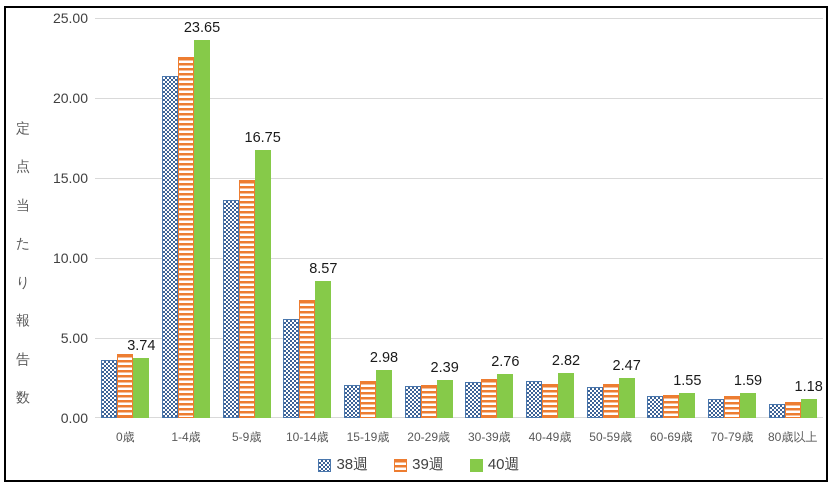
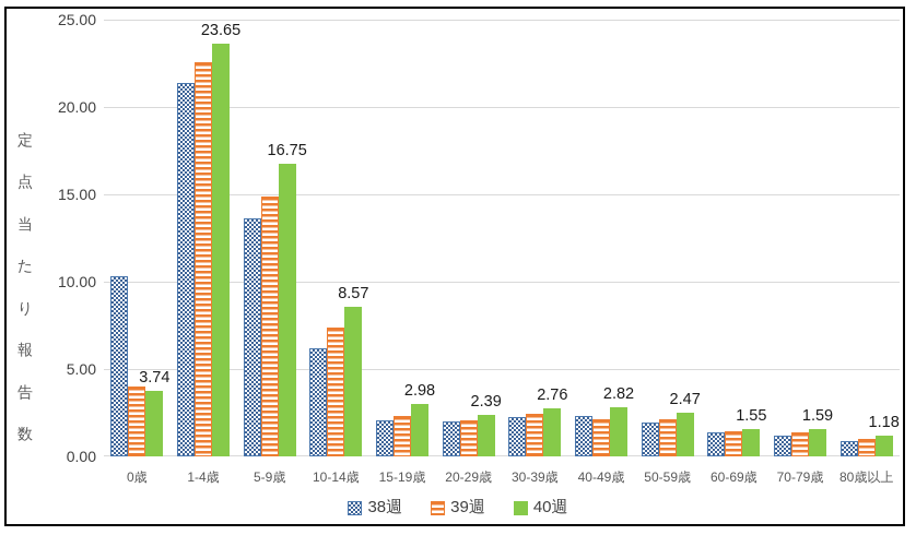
38週/0歳: 3.6 -> 10.3
